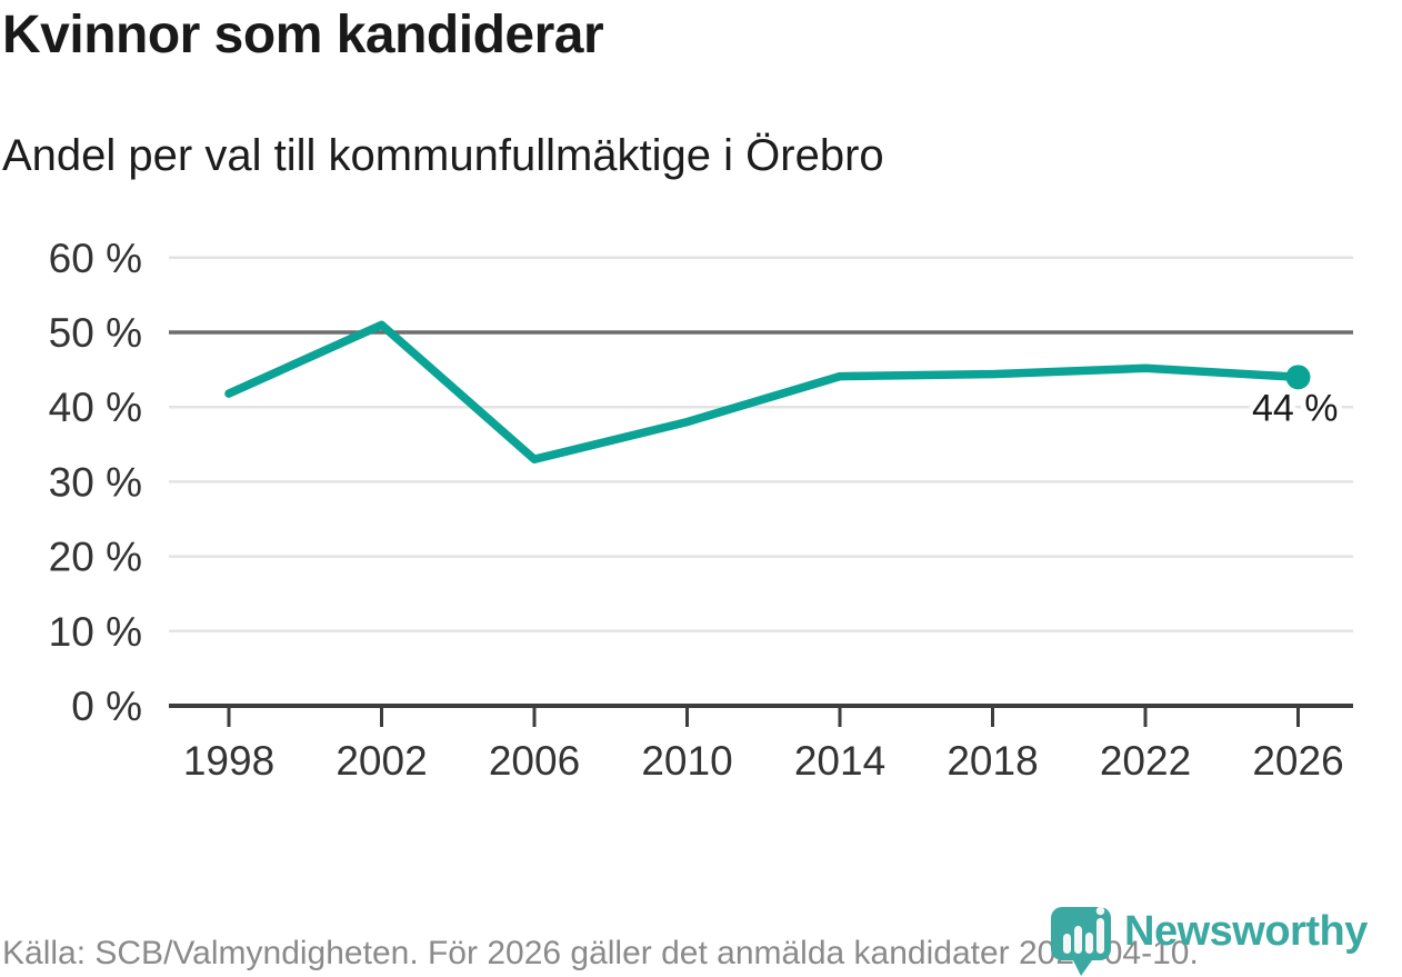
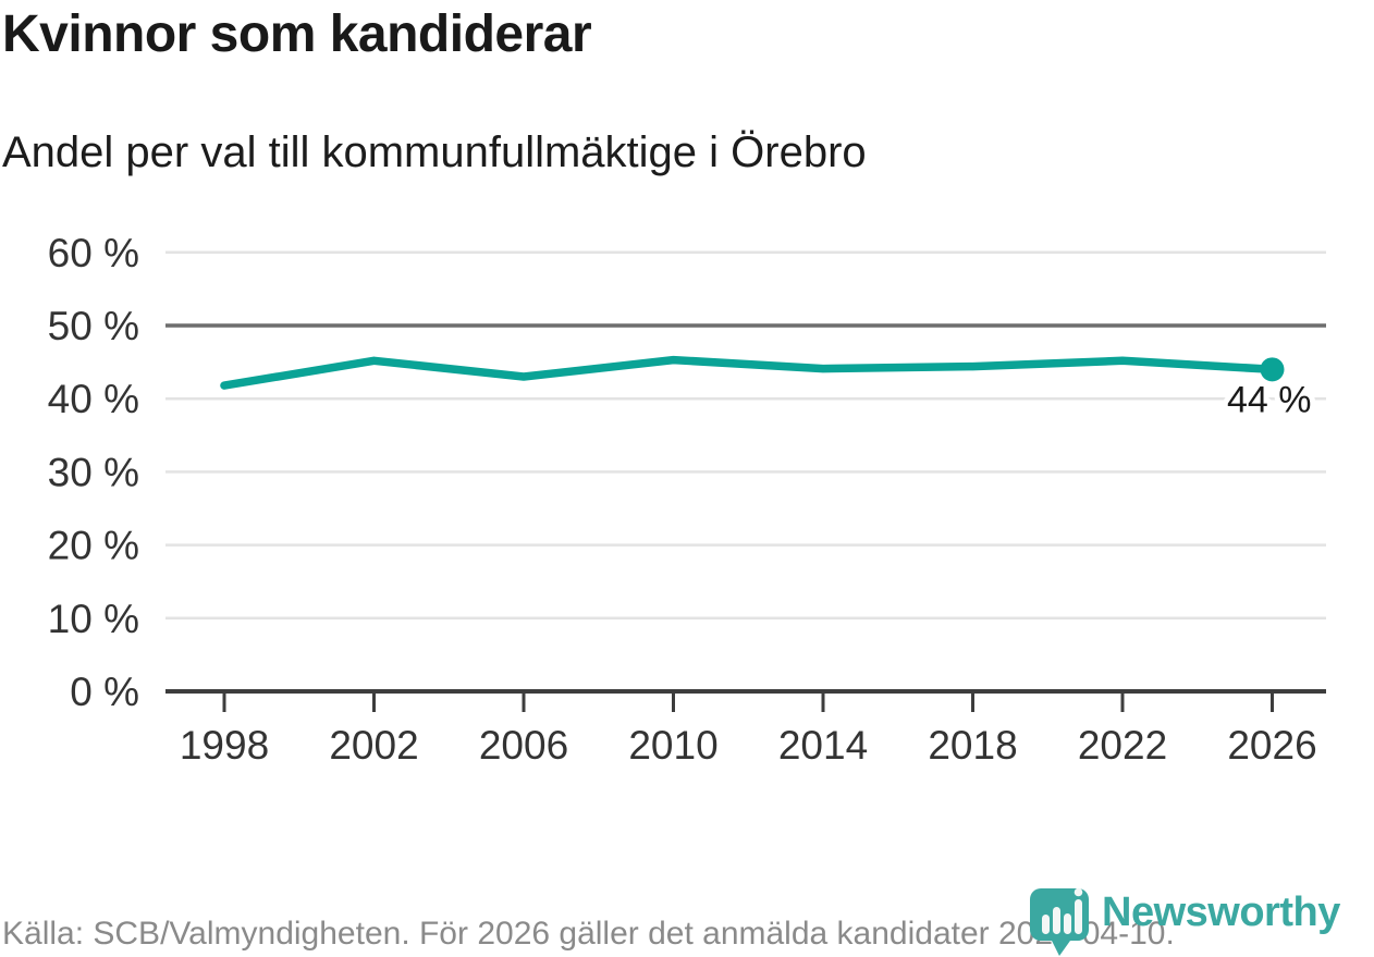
2002: 51% -> 45%
2006: 33% -> 43%
2010: 38% -> 45%
